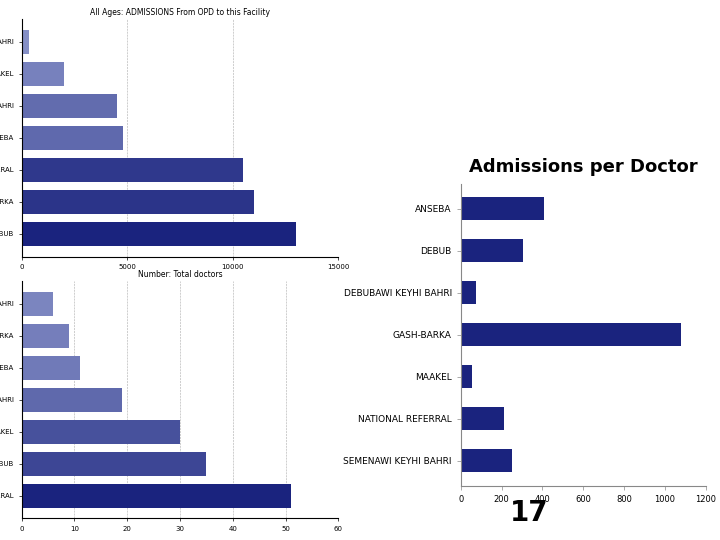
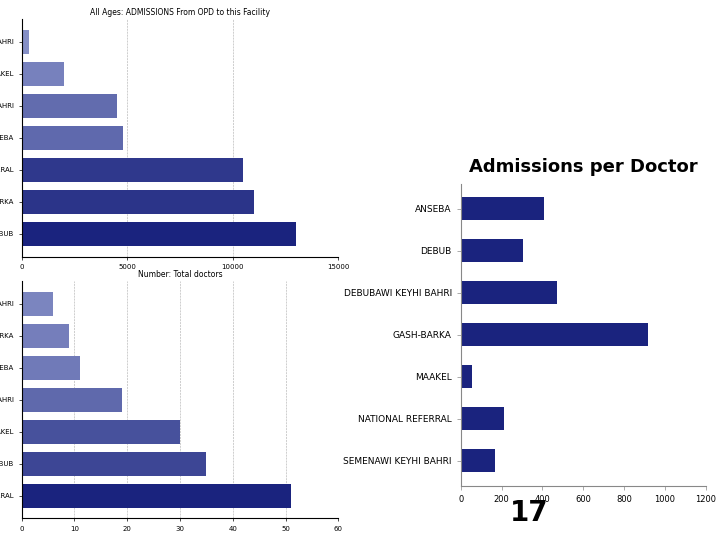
Admissions per Doctor/DEBUBAWI KEYHI BAHRI: 75 -> 470
Admissions per Doctor/GASH-BARKA: 1080 -> 920
Admissions per Doctor/SEMENAWI KEYHI BAHRI: 250 -> 170
